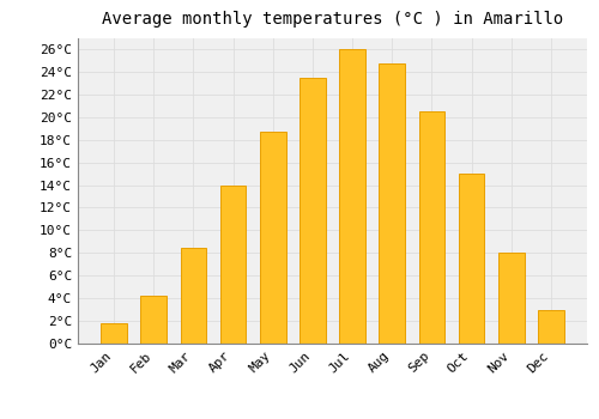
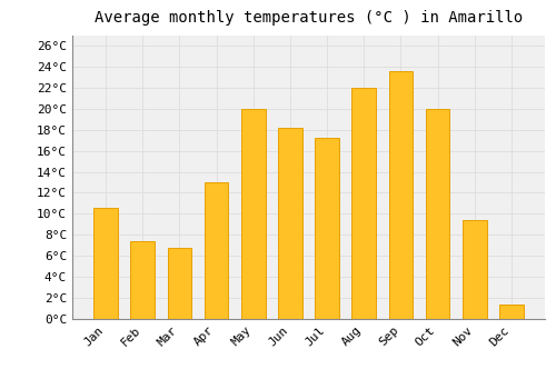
Jan: 1.8°C -> 10.6°C
Feb: 4.2°C -> 7.4°C
Mar: 8.5°C -> 6.8°C
Apr: 14.0°C -> 13.0°C
May: 18.7°C -> 20.0°C
Jun: 23.5°C -> 18.2°C
Jul: 26.0°C -> 17.2°C
Aug: 24.7°C -> 22.0°C
Sep: 20.5°C -> 23.6°C
Oct: 15.0°C -> 20.0°C
Nov: 8.0°C -> 9.4°C
Dec: 3.0°C -> 1.4°C
